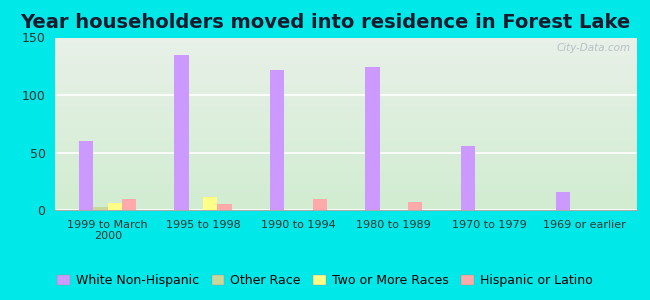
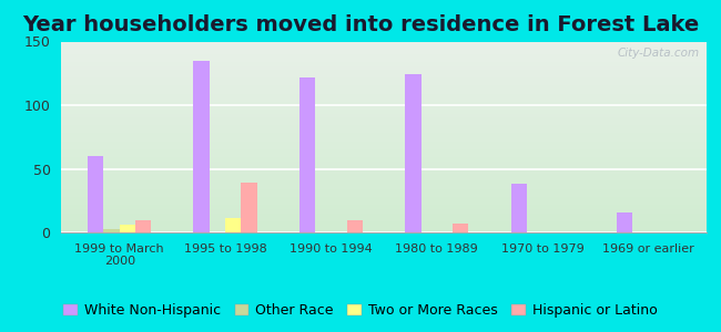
Hispanic or Latino/1995 to 1998: 5 -> 39
White Non-Hispanic/1970 to 1979: 56 -> 38
